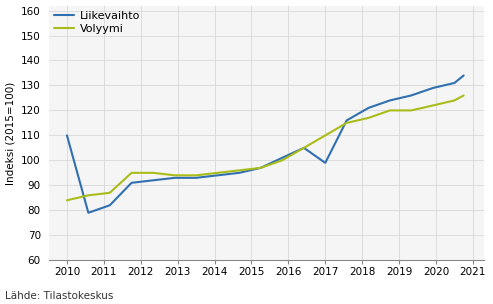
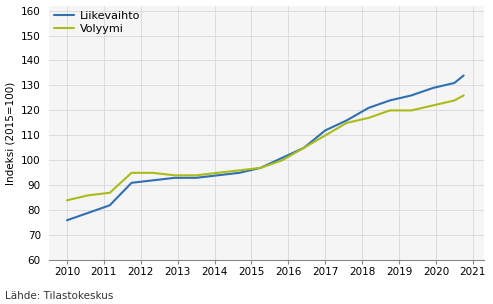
Liikevaihto/2010: 110 -> 76
Liikevaihto/2017: 99 -> 112
